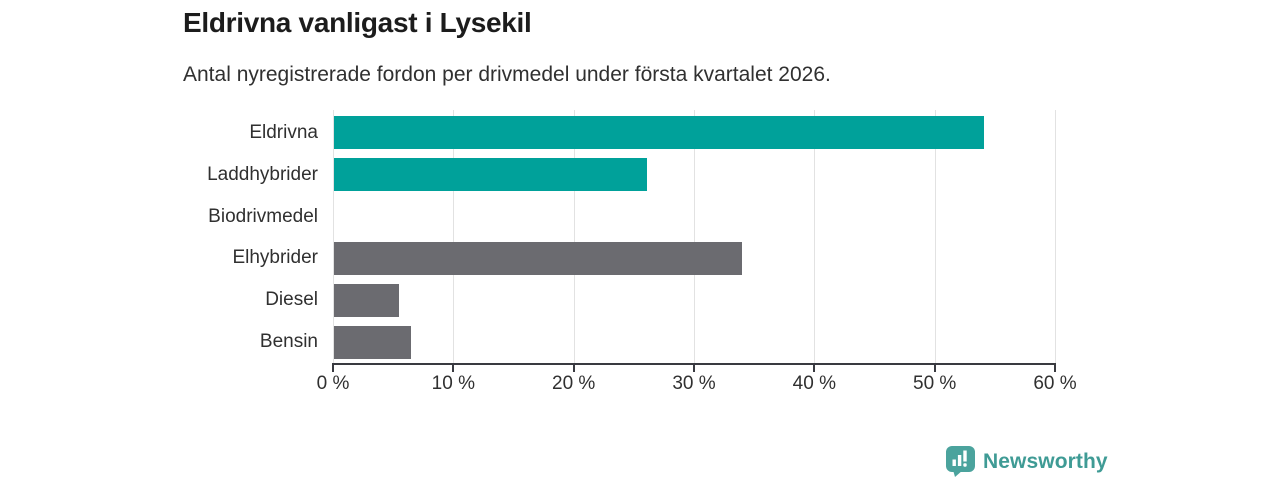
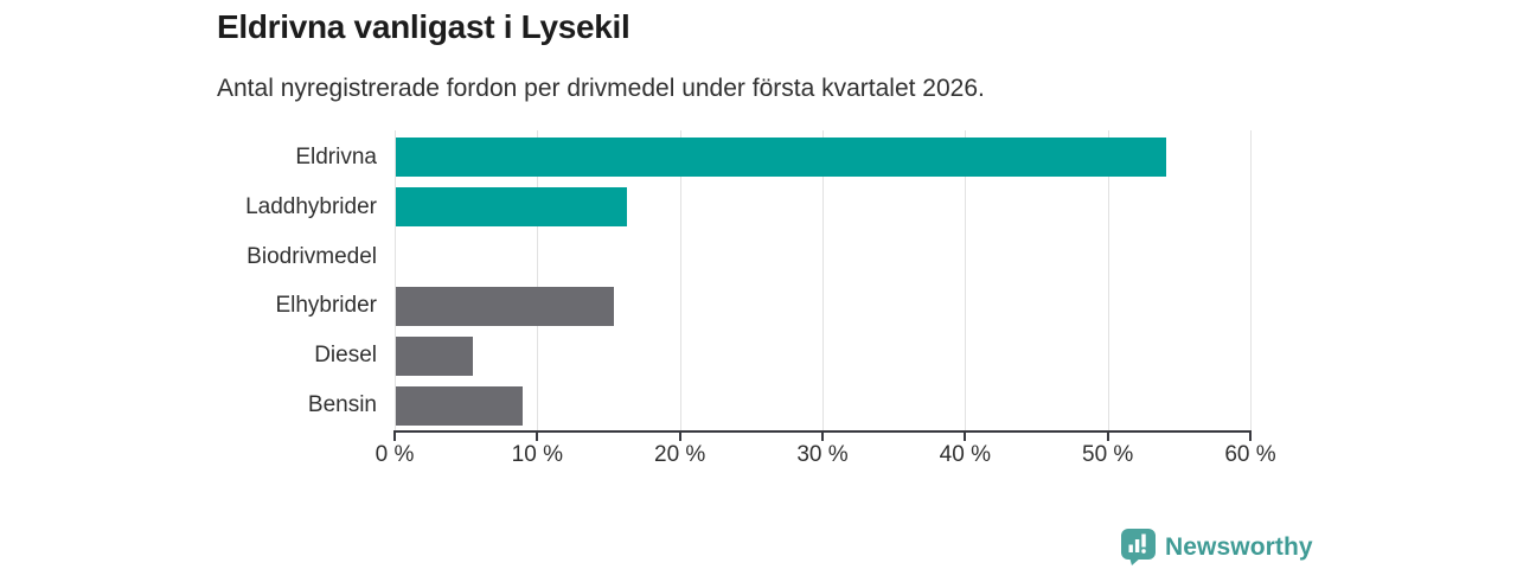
Laddhybrider: 26.0% -> 16.2%
Elhybrider: 33.9% -> 15.3%
Bensin: 6.4% -> 8.9%
